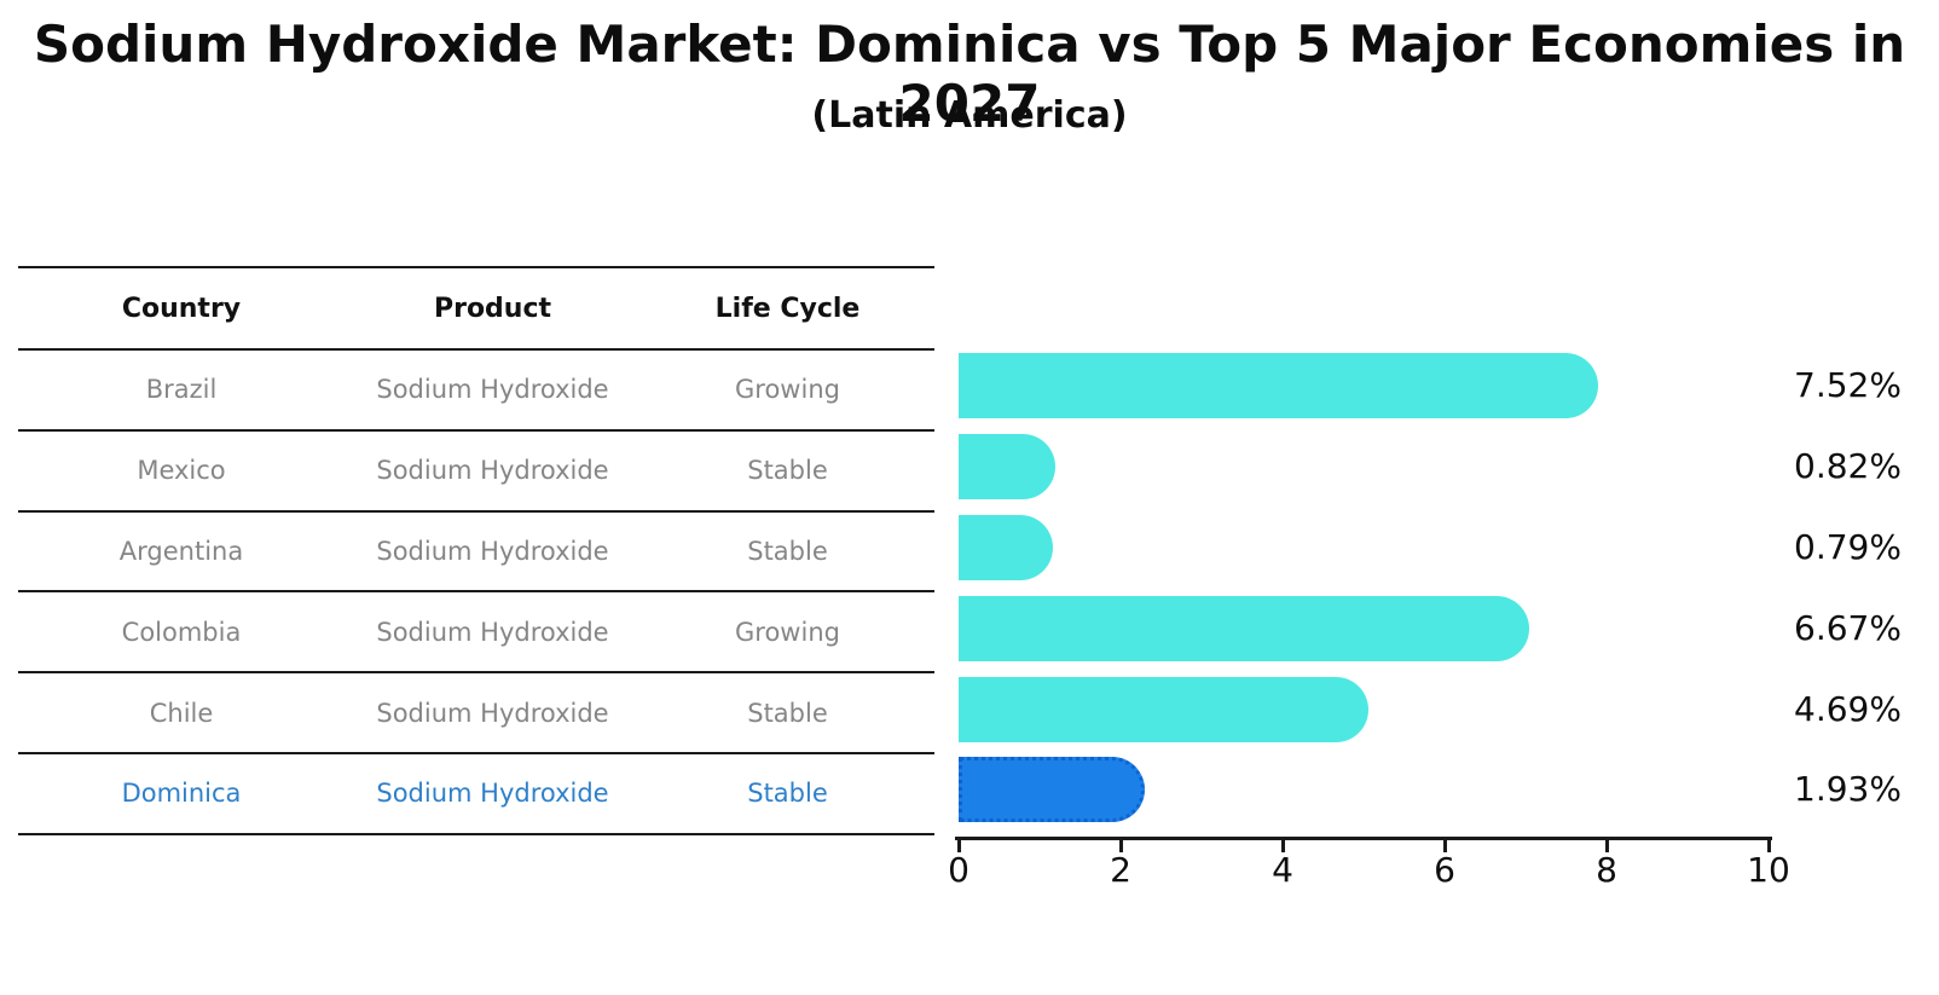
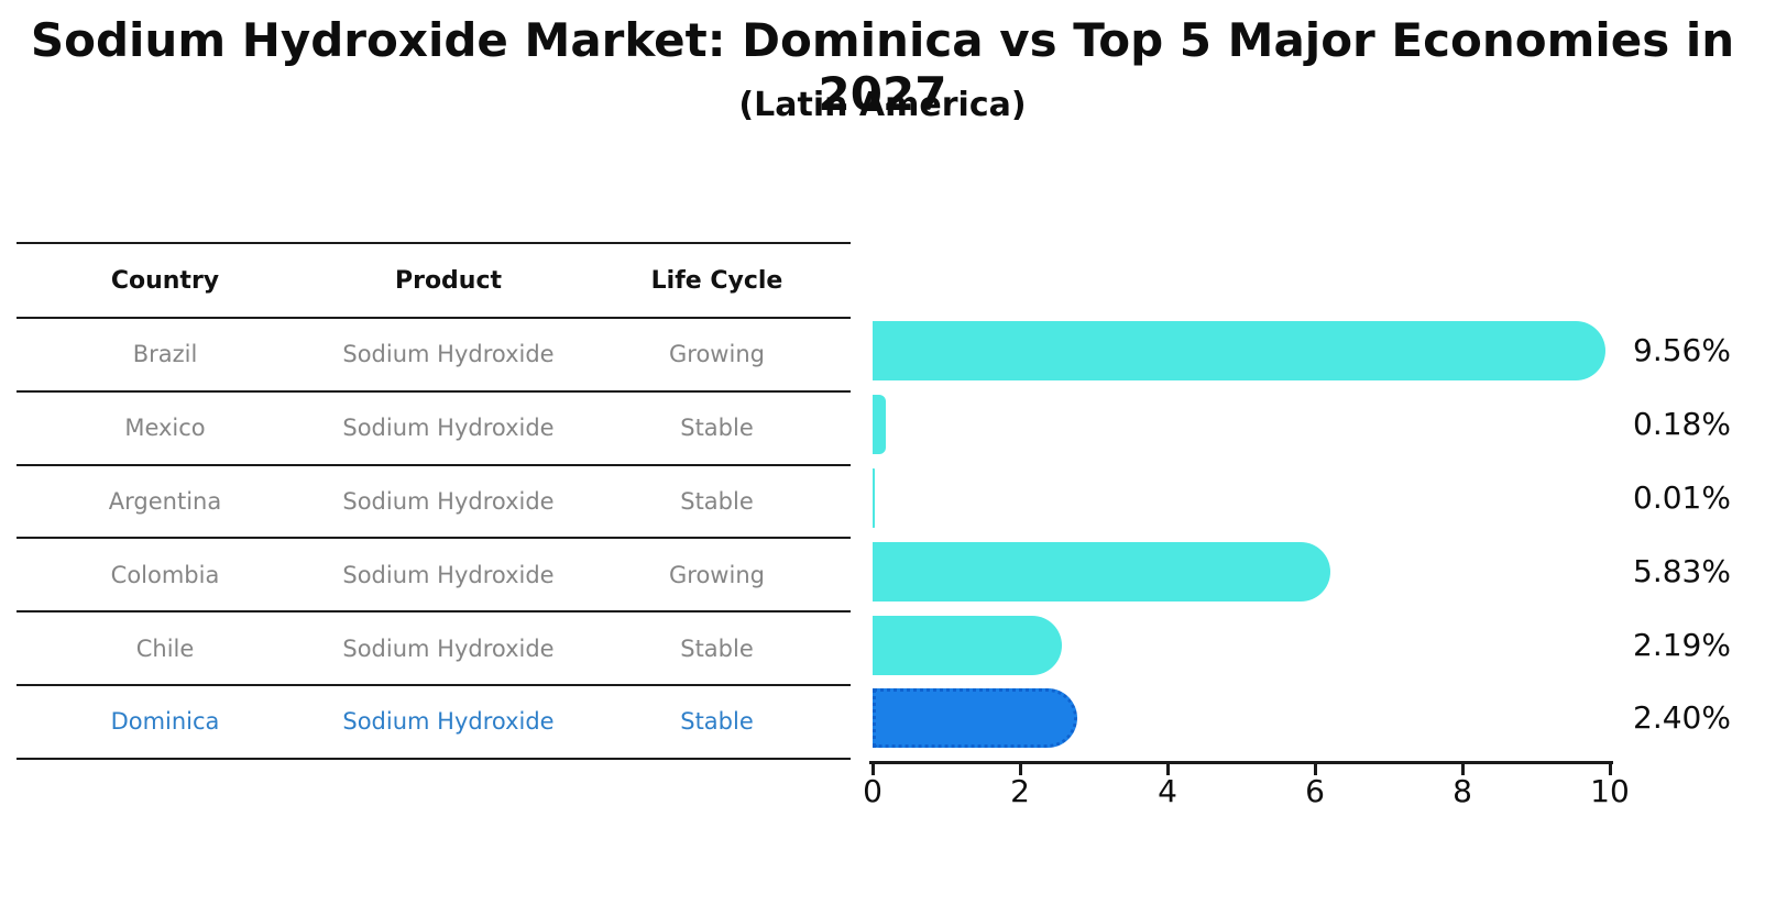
Brazil: 7.52% -> 9.56%
Mexico: 0.82% -> 0.18%
Argentina: 0.79% -> 0.01%
Colombia: 6.67% -> 5.83%
Chile: 4.69% -> 2.19%
Dominica: 1.93% -> 2.40%
